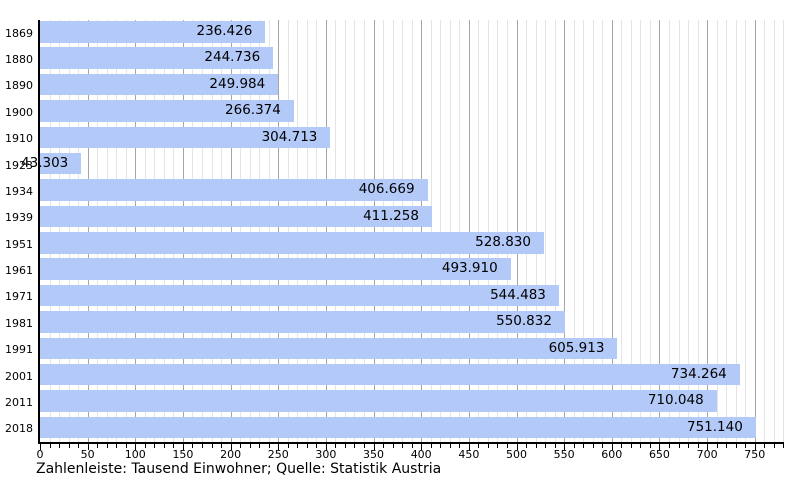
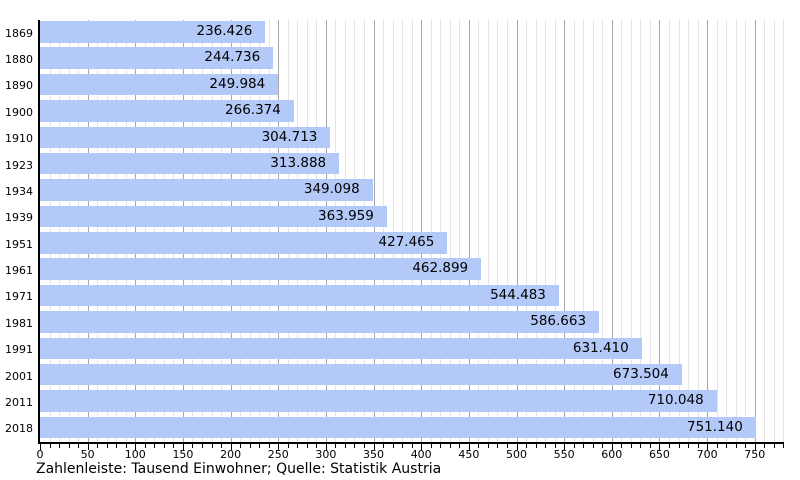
1923: 43.303 -> 313.888
1934: 406.669 -> 349.098
1939: 411.258 -> 363.959
1951: 528.830 -> 427.465
1961: 493.910 -> 462.899
1981: 550.832 -> 586.663
1991: 605.913 -> 631.410
2001: 734.264 -> 673.504
